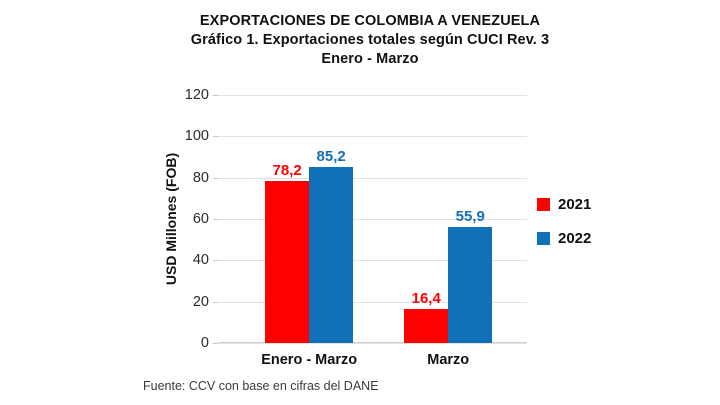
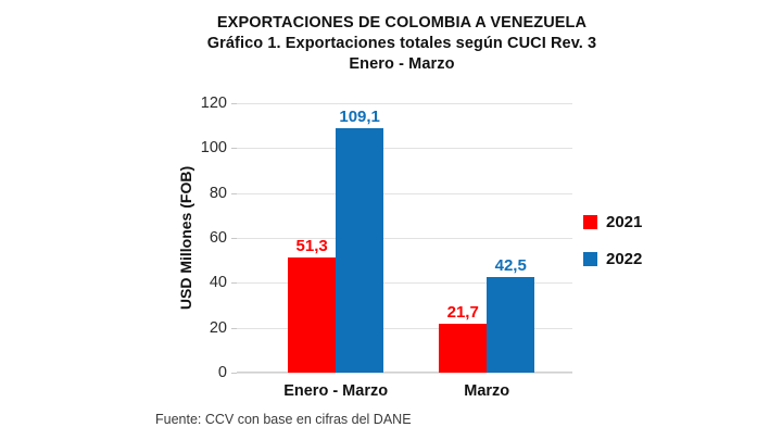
2021/Enero - Marzo: 78,2 -> 51,3
2022/Enero - Marzo: 85,2 -> 109,1
2021/Marzo: 16,4 -> 21,7
2022/Marzo: 55,9 -> 42,5
